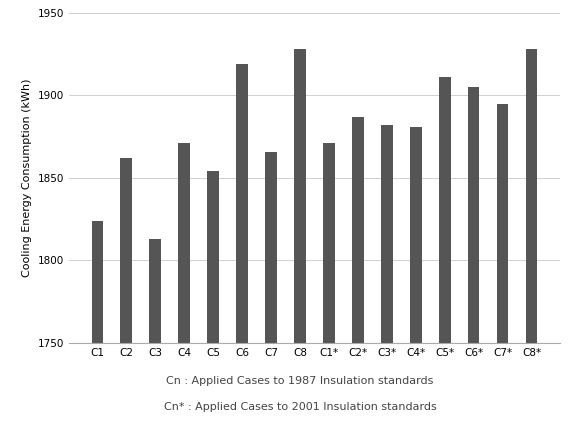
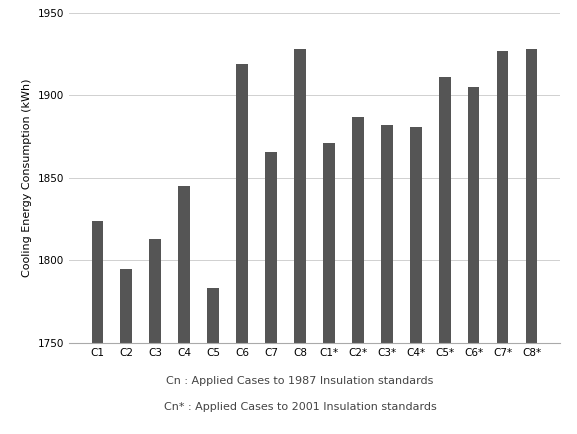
C2: 1862 -> 1795
C4: 1871 -> 1845
C5: 1854 -> 1783
C7*: 1895 -> 1927
